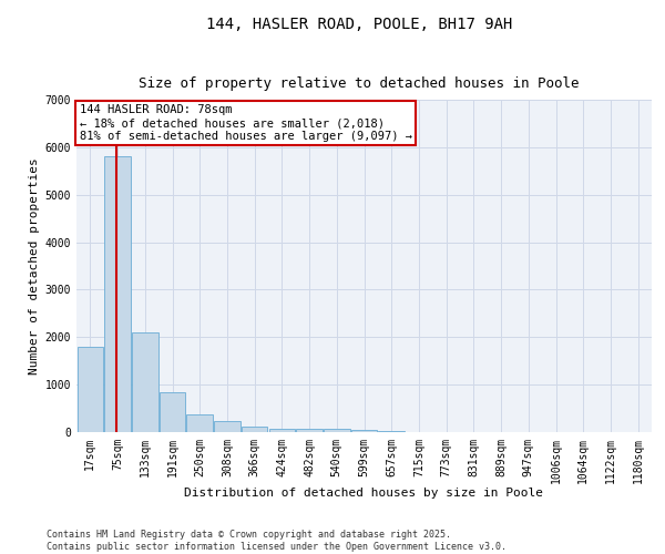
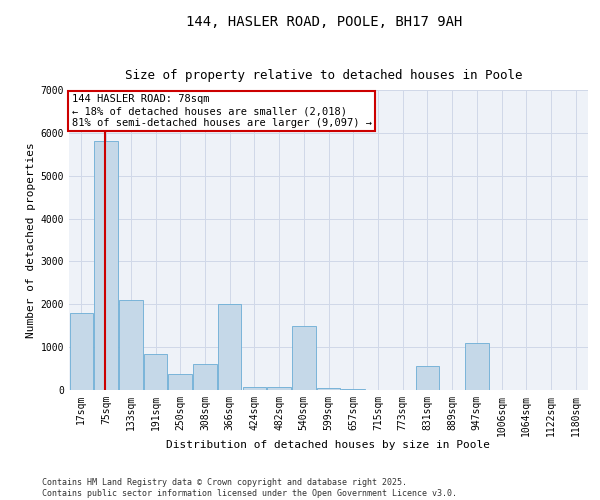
308sqm: 230 -> 600
366sqm: 120 -> 2000
540sqm: 60 -> 1500
831sqm: 0 -> 550
947sqm: 0 -> 1100
